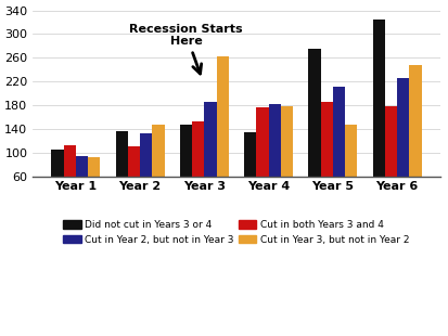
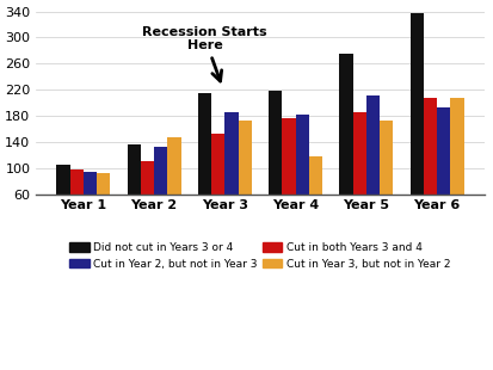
Cut in both Years 3 and 4/Year 1: 112 -> 97
Did not cut in Years 3 or 4/Year 3: 148 -> 215
Cut in Year 3, but not in Year 2/Year 3: 262 -> 172
Did not cut in Years 3 or 4/Year 4: 134 -> 218
Cut in Year 3, but not in Year 2/Year 4: 178 -> 118
Cut in Year 3, but not in Year 2/Year 5: 148 -> 172
Did not cut in Years 3 or 4/Year 6: 324 -> 338
Cut in both Years 3 and 4/Year 6: 178 -> 208
Cut in Year 2, but not in Year 3/Year 6: 226 -> 193
Cut in Year 3, but not in Year 2/Year 6: 248 -> 208
